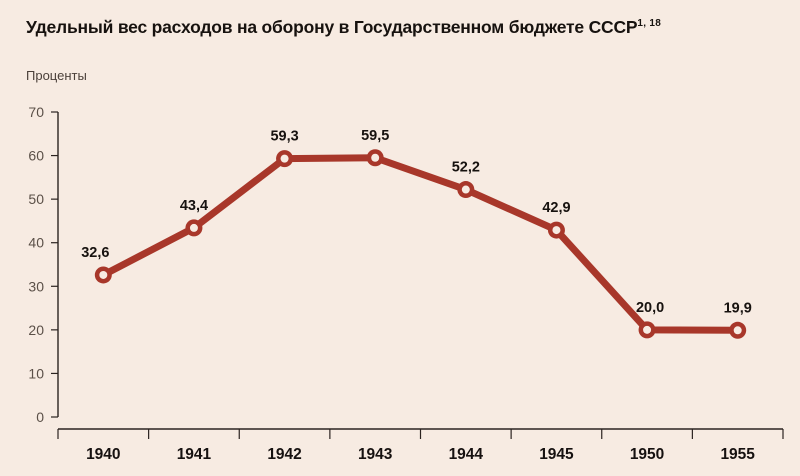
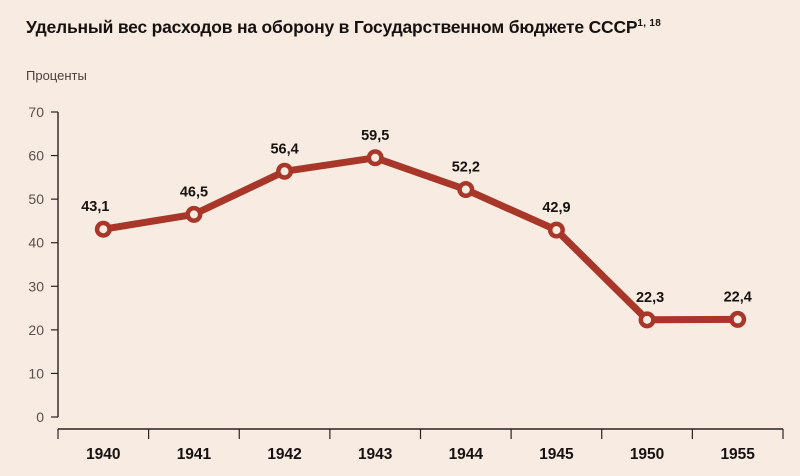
1940: 32,6 -> 43,1
1941: 43,4 -> 46,5
1942: 59,3 -> 56,4
1950: 20,0 -> 22,3
1955: 19,9 -> 22,4
